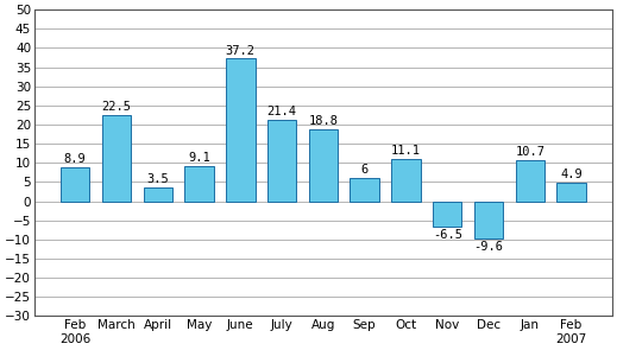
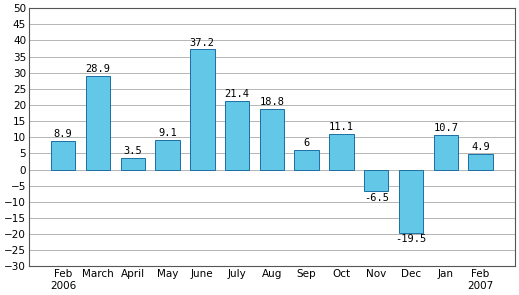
March: 22.5 -> 28.9
Dec: -9.6 -> -19.5
